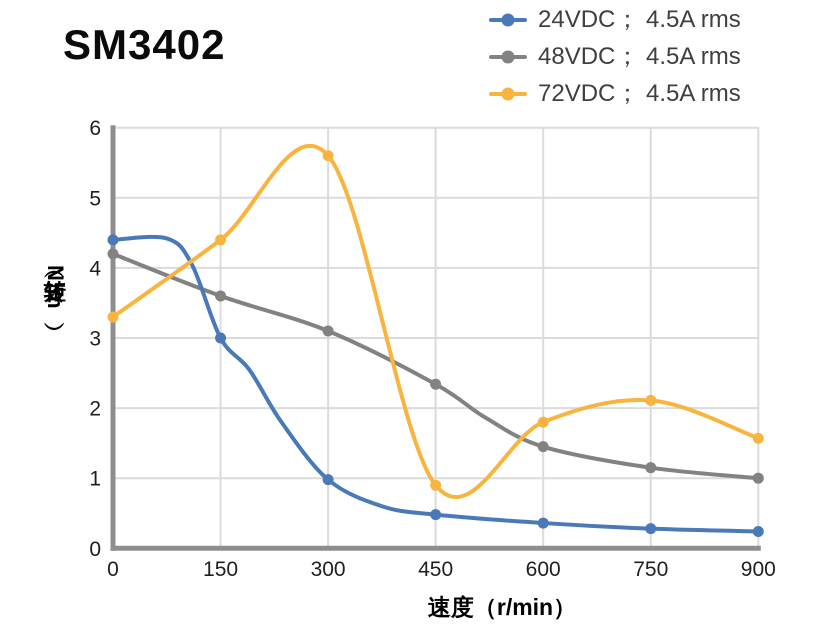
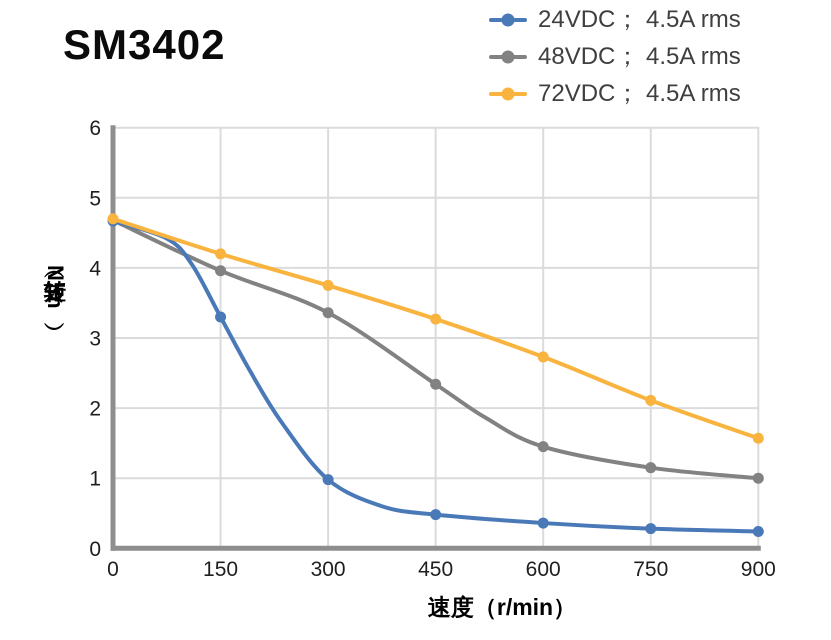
24VDC； 4.5A rms/0: 4.4 -> 4.7
48VDC； 4.5A rms/0: 4.2 -> 4.7
72VDC； 4.5A rms/0: 3.3 -> 4.7
24VDC； 4.5A rms/150: 3.0 -> 3.3
48VDC； 4.5A rms/150: 3.6 -> 4.0
72VDC； 4.5A rms/150: 4.4 -> 4.2
48VDC； 4.5A rms/300: 3.1 -> 3.4
72VDC； 4.5A rms/300: 5.6 -> 3.8
72VDC； 4.5A rms/450: 0.9 -> 3.3
72VDC； 4.5A rms/600: 1.8 -> 2.7
